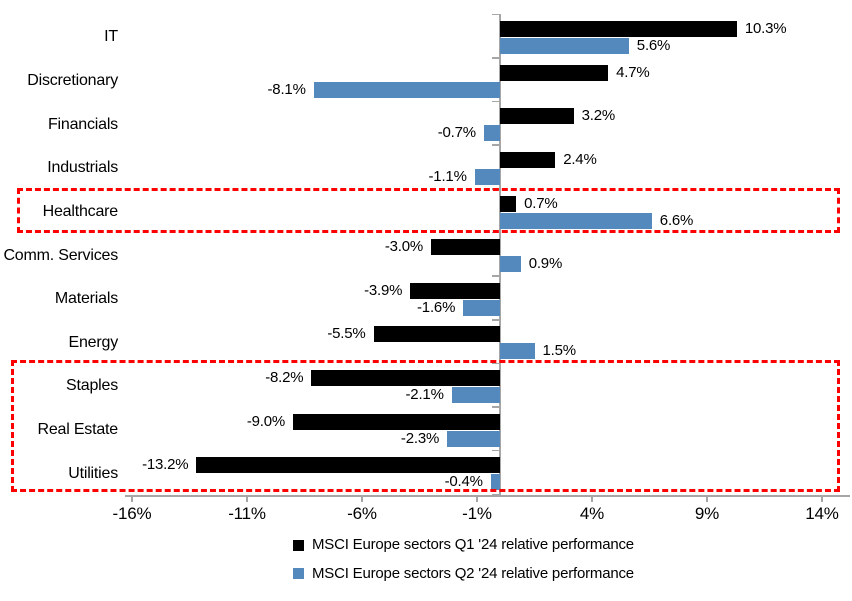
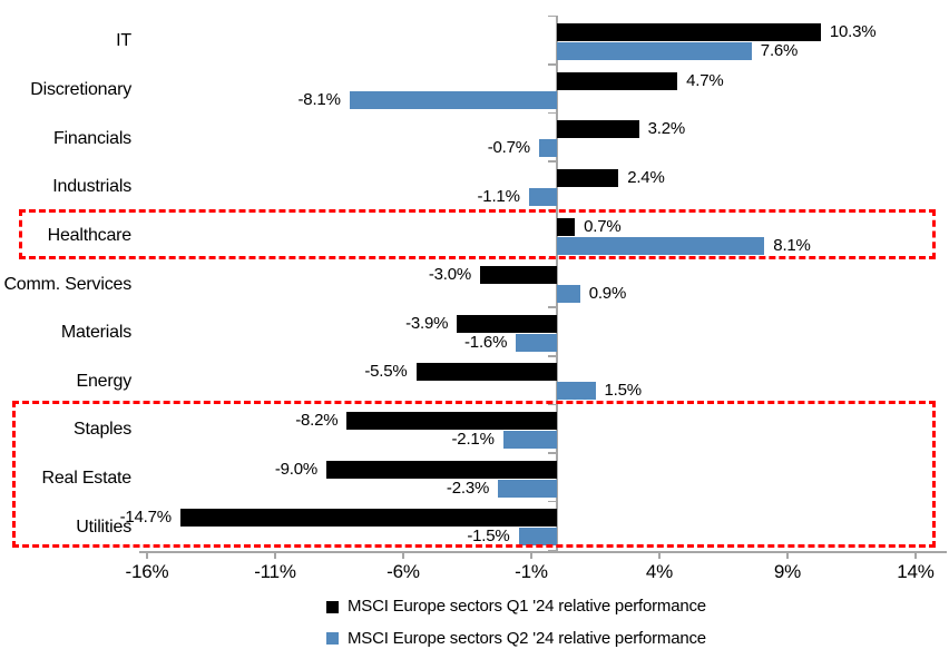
MSCI Europe sectors Q2 '24 relative performance/IT: 5.6% -> 7.6%
MSCI Europe sectors Q2 '24 relative performance/Healthcare: 6.6% -> 8.1%
MSCI Europe sectors Q1 '24 relative performance/Utilities: -13.2% -> -14.7%
MSCI Europe sectors Q2 '24 relative performance/Utilities: -0.4% -> -1.5%
